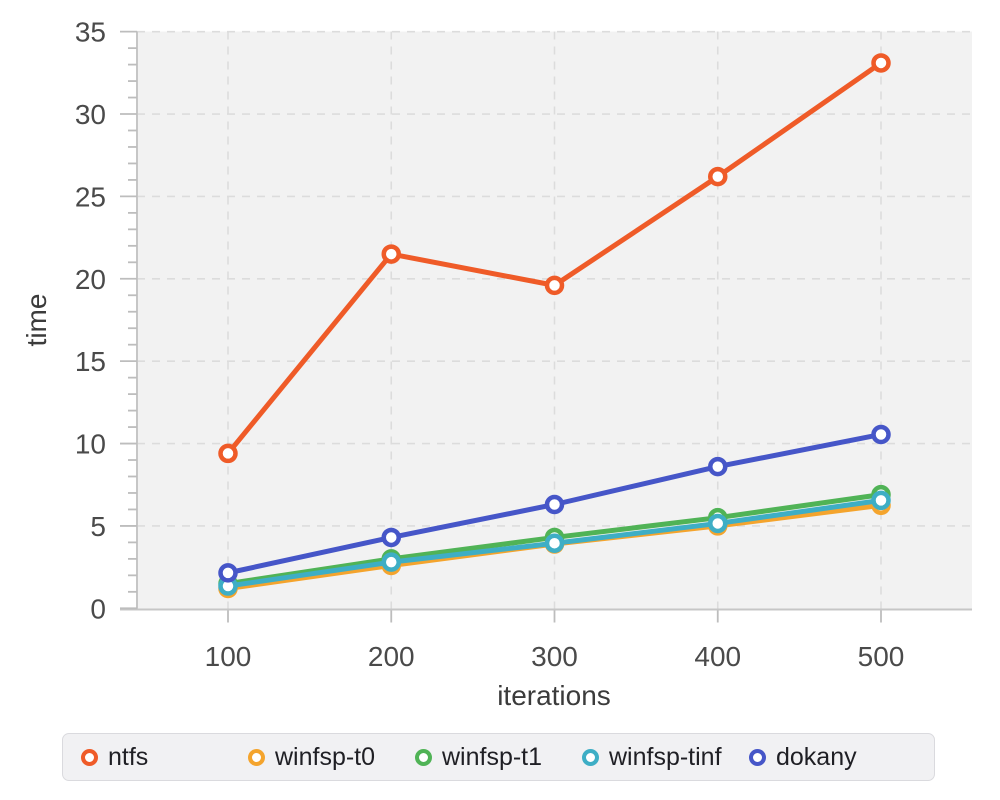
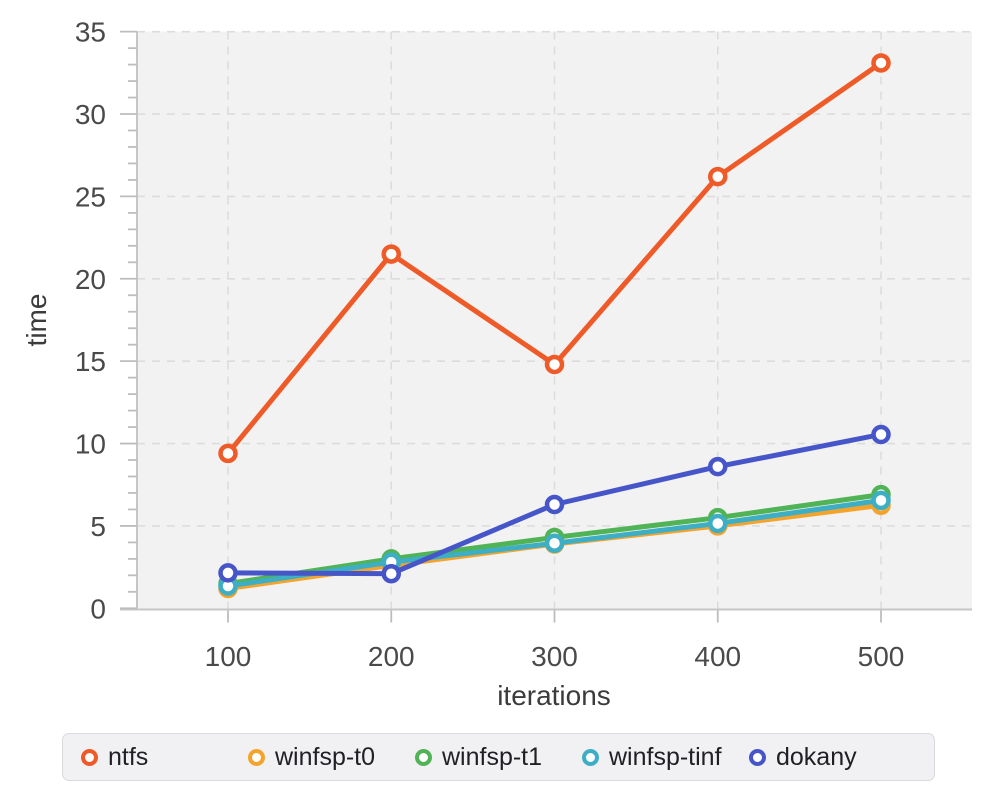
dokany/200: 4.3 -> 2.1
ntfs/300: 19.6 -> 14.8
